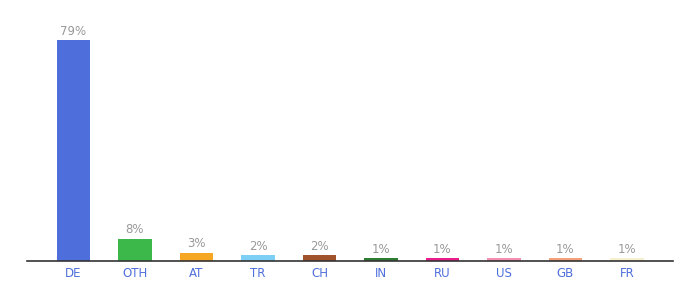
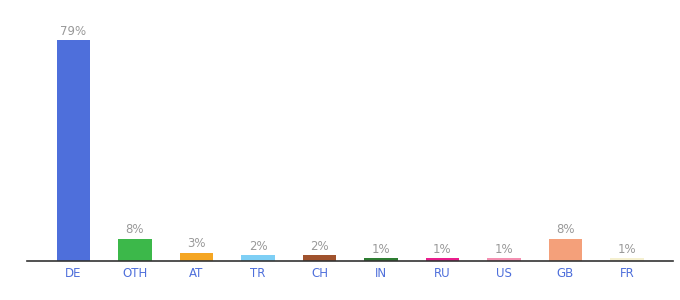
GB: 1% -> 8%
